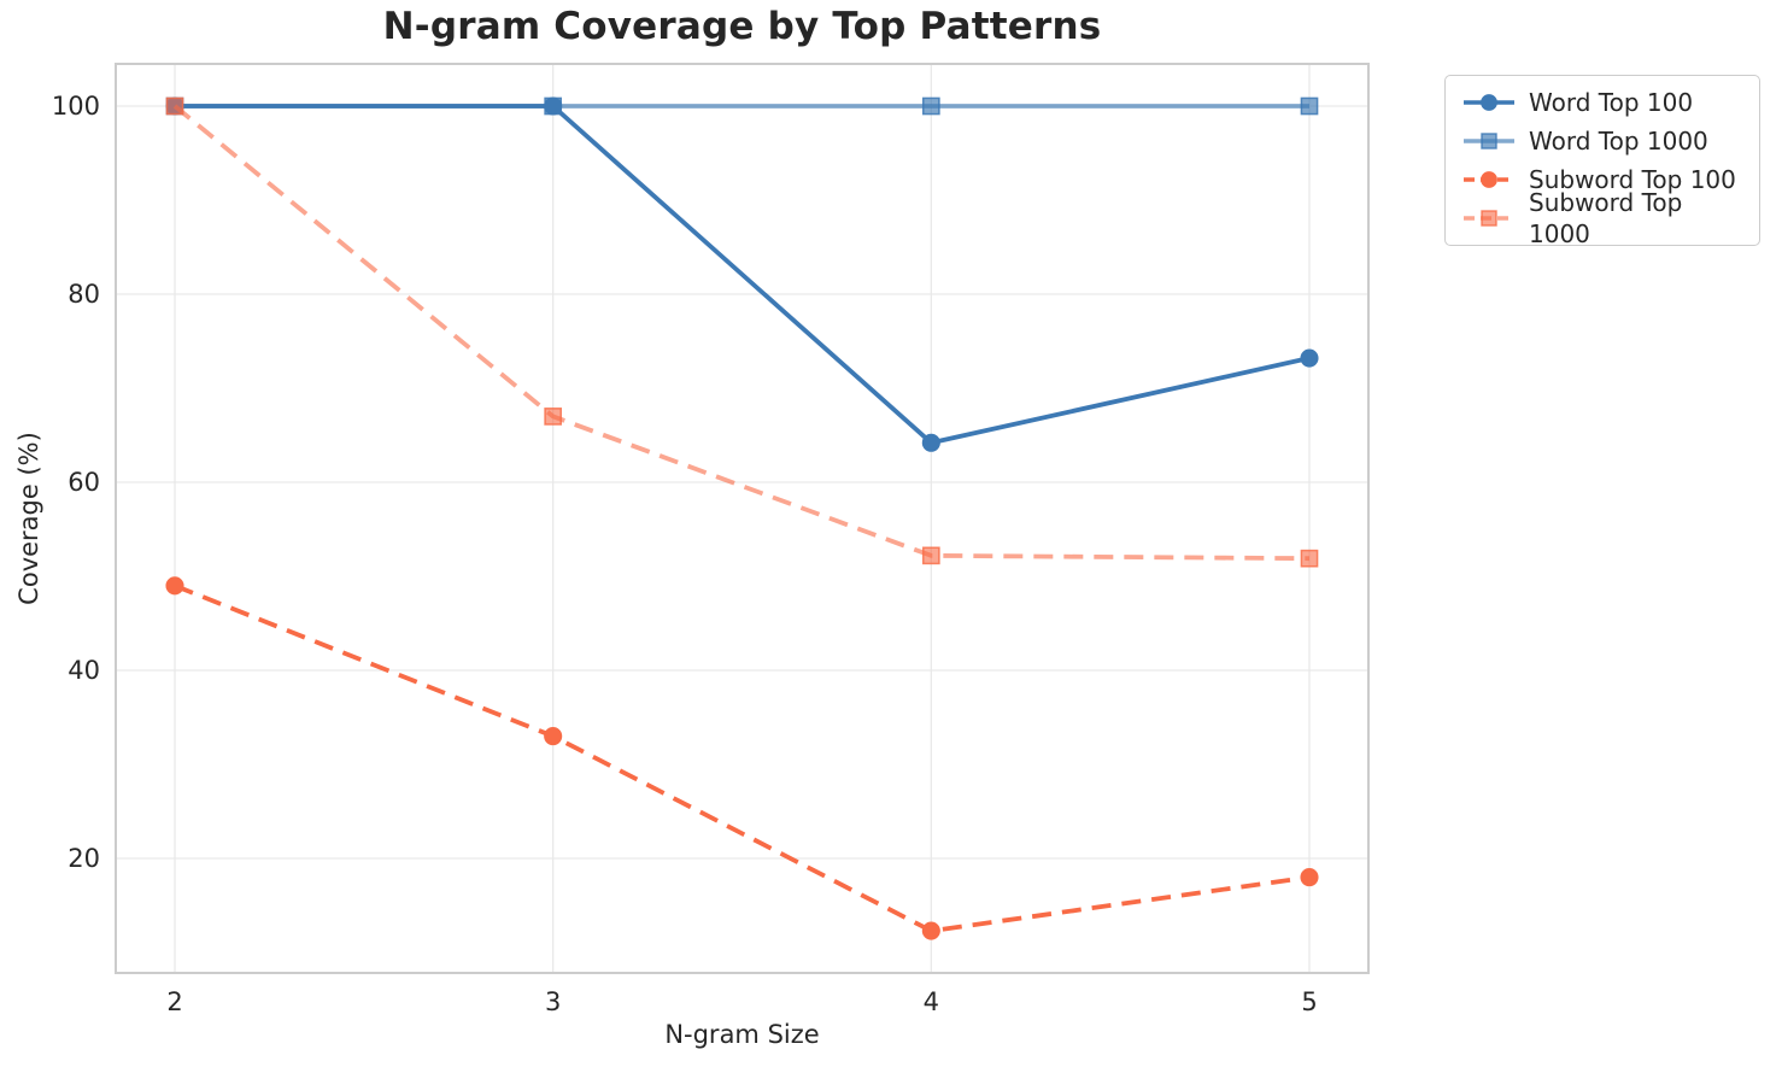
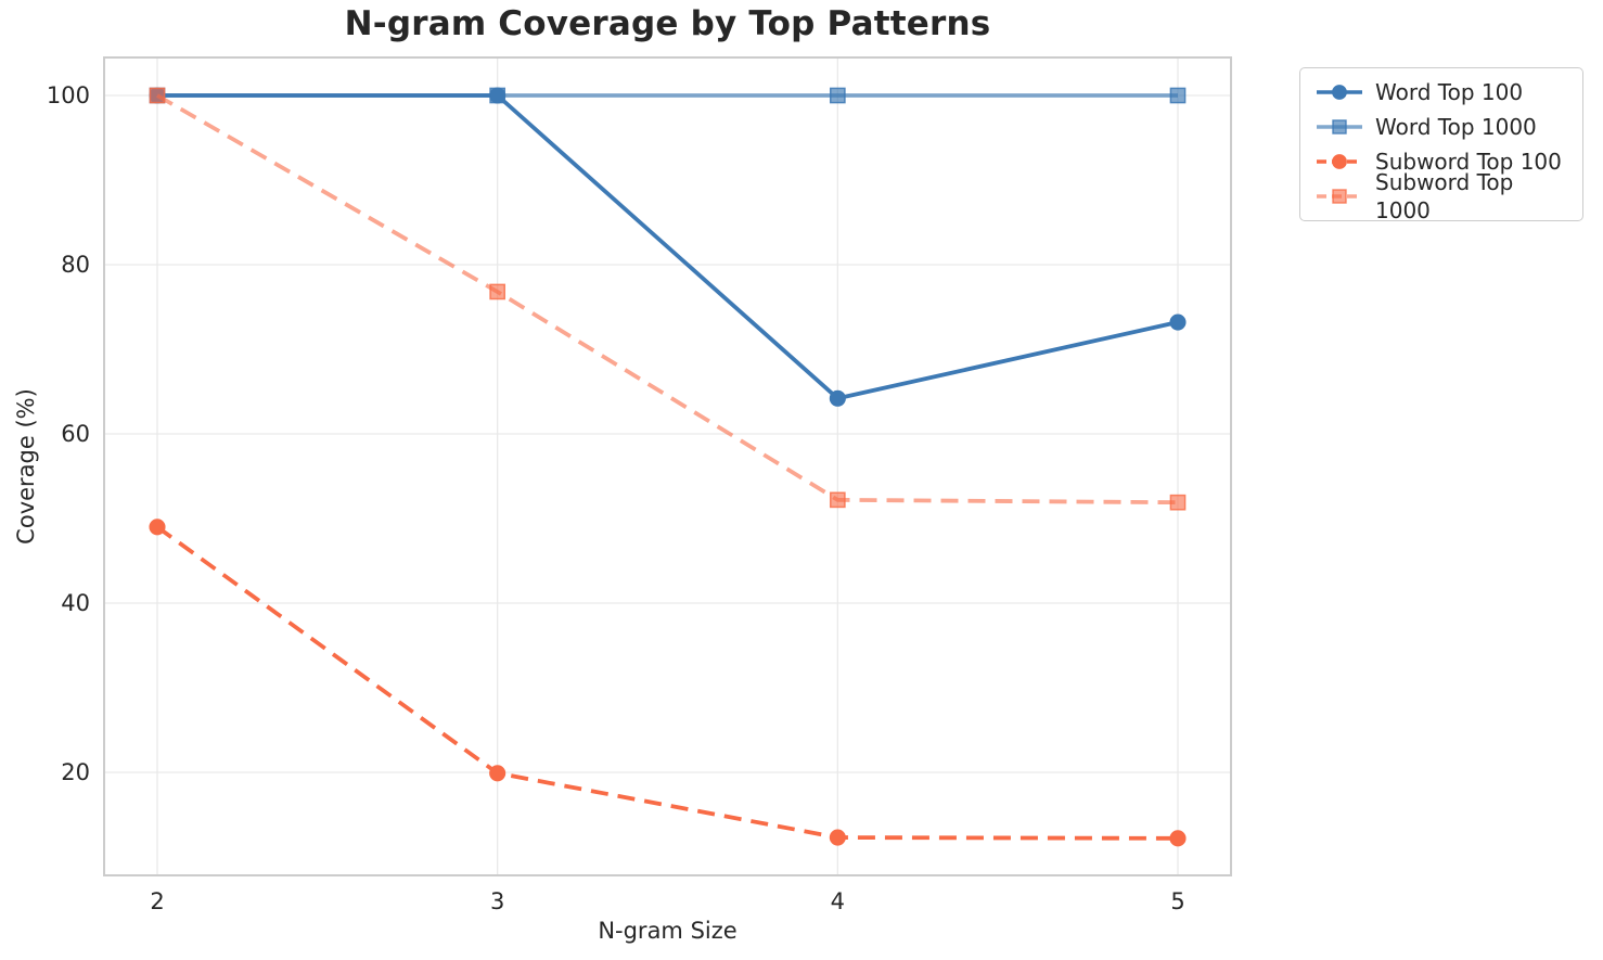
Subword Top 100/3: 33 -> 20
Subword Top 1000/3: 67 -> 77
Subword Top 100/5: 18 -> 12
